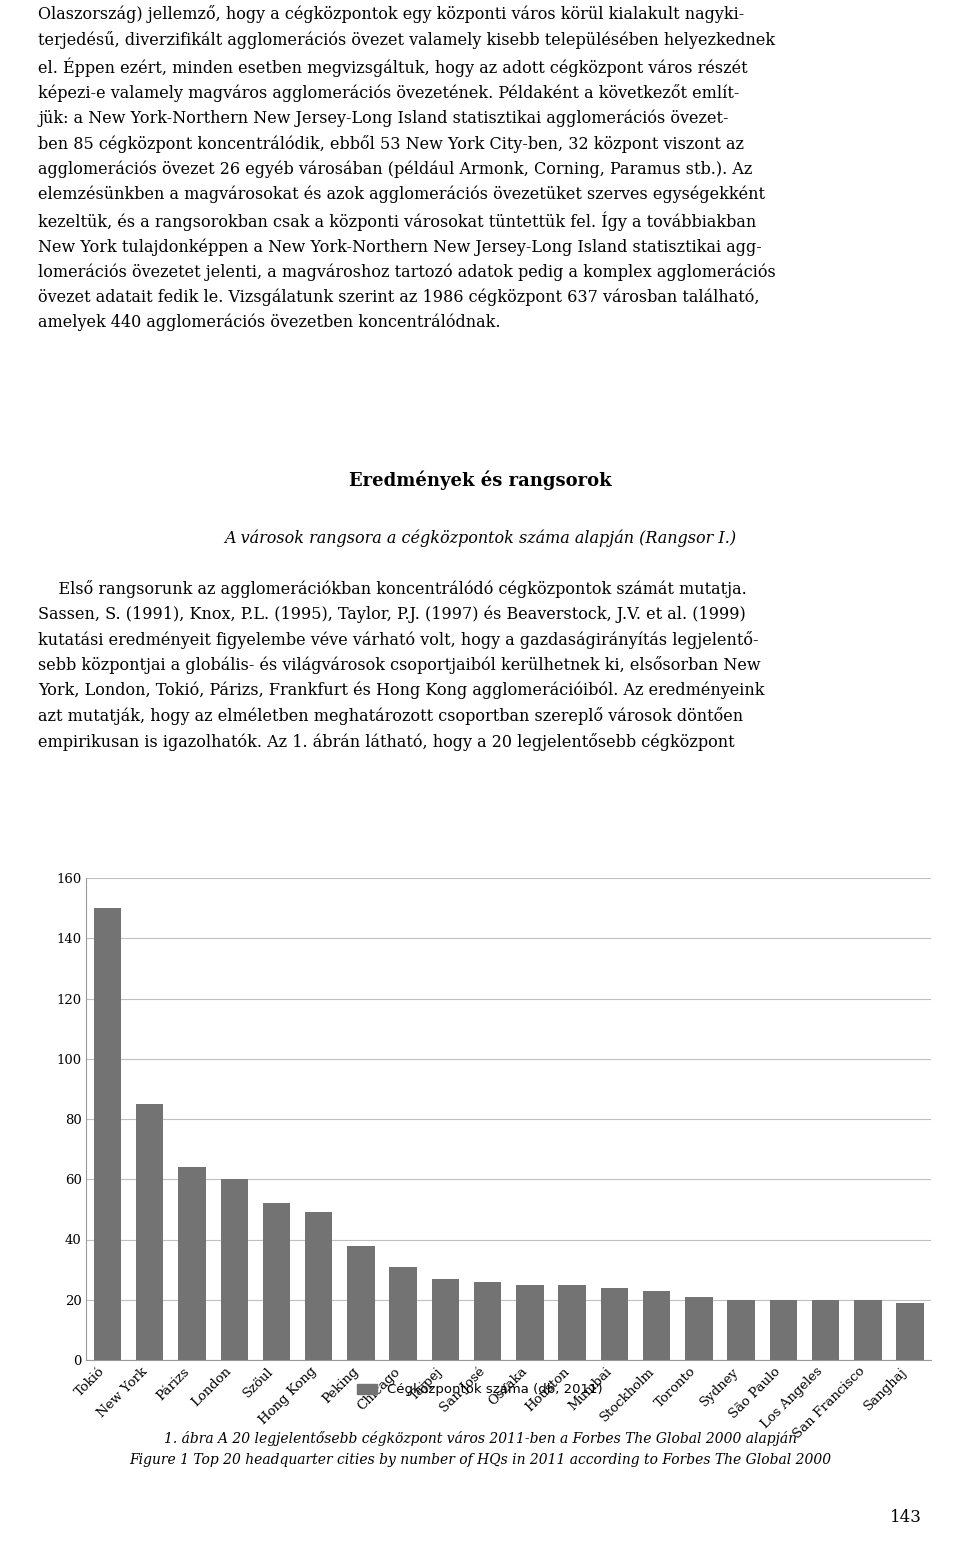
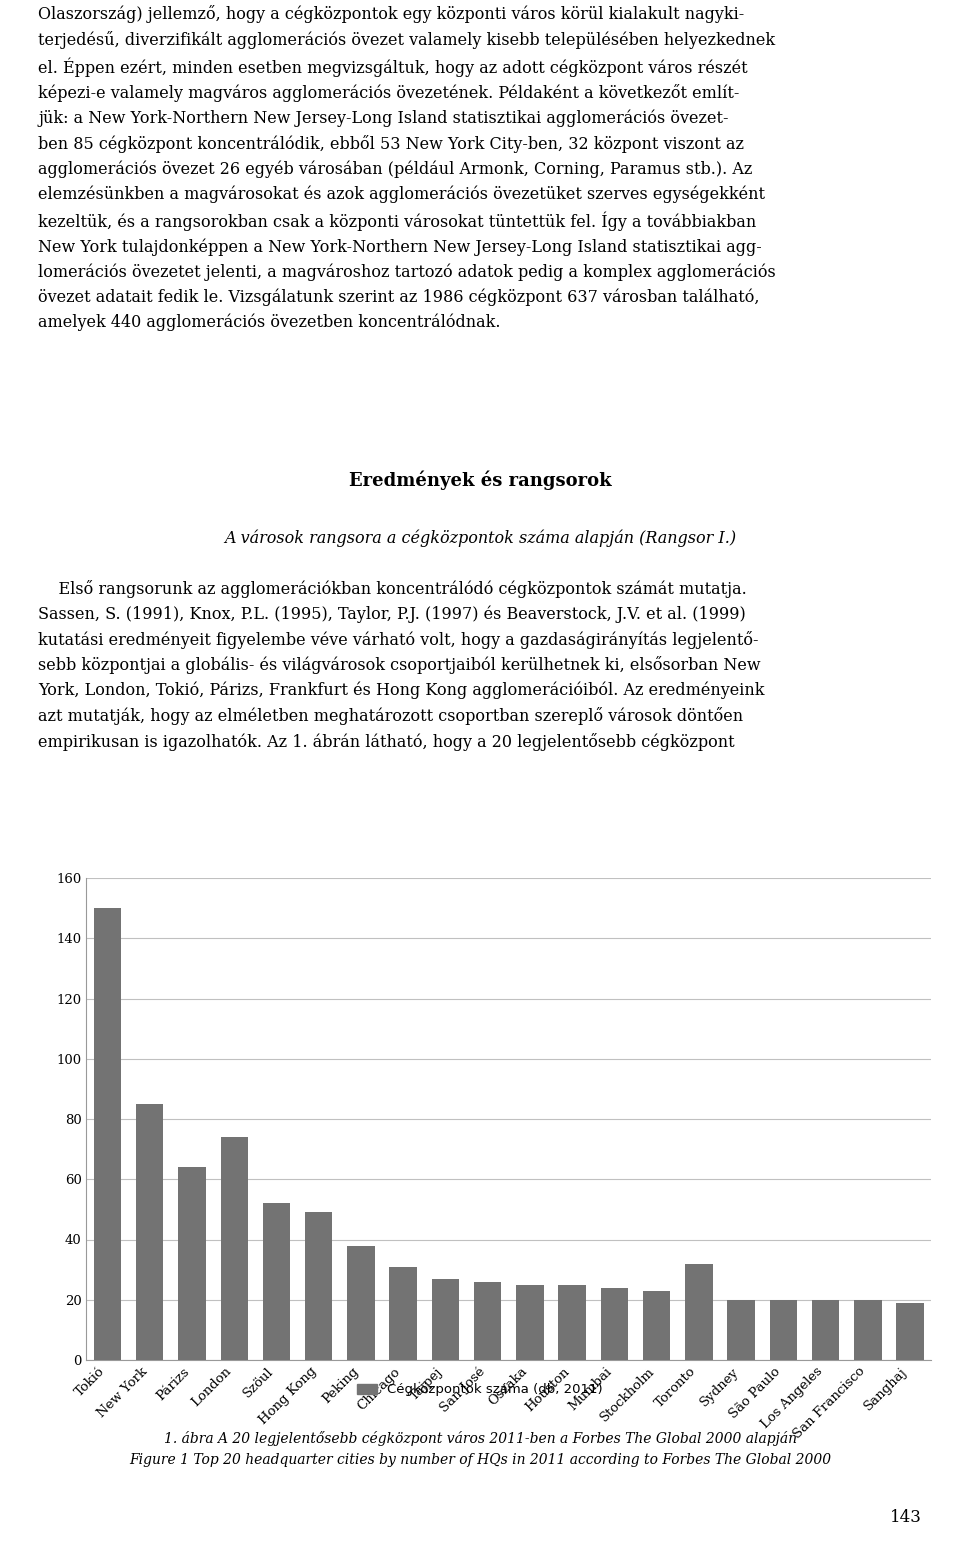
London: 60 -> 74
Toronto: 21 -> 32
